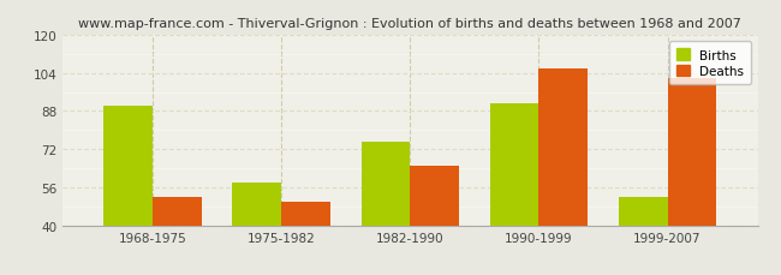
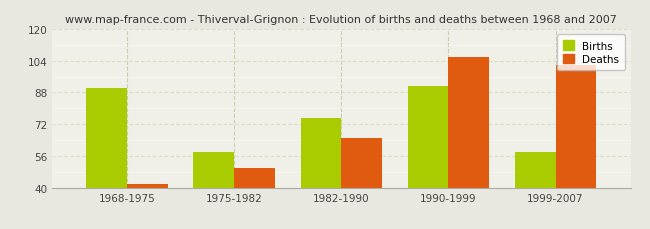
Deaths/1968-1975: 52 -> 42
Births/1999-2007: 52 -> 58
